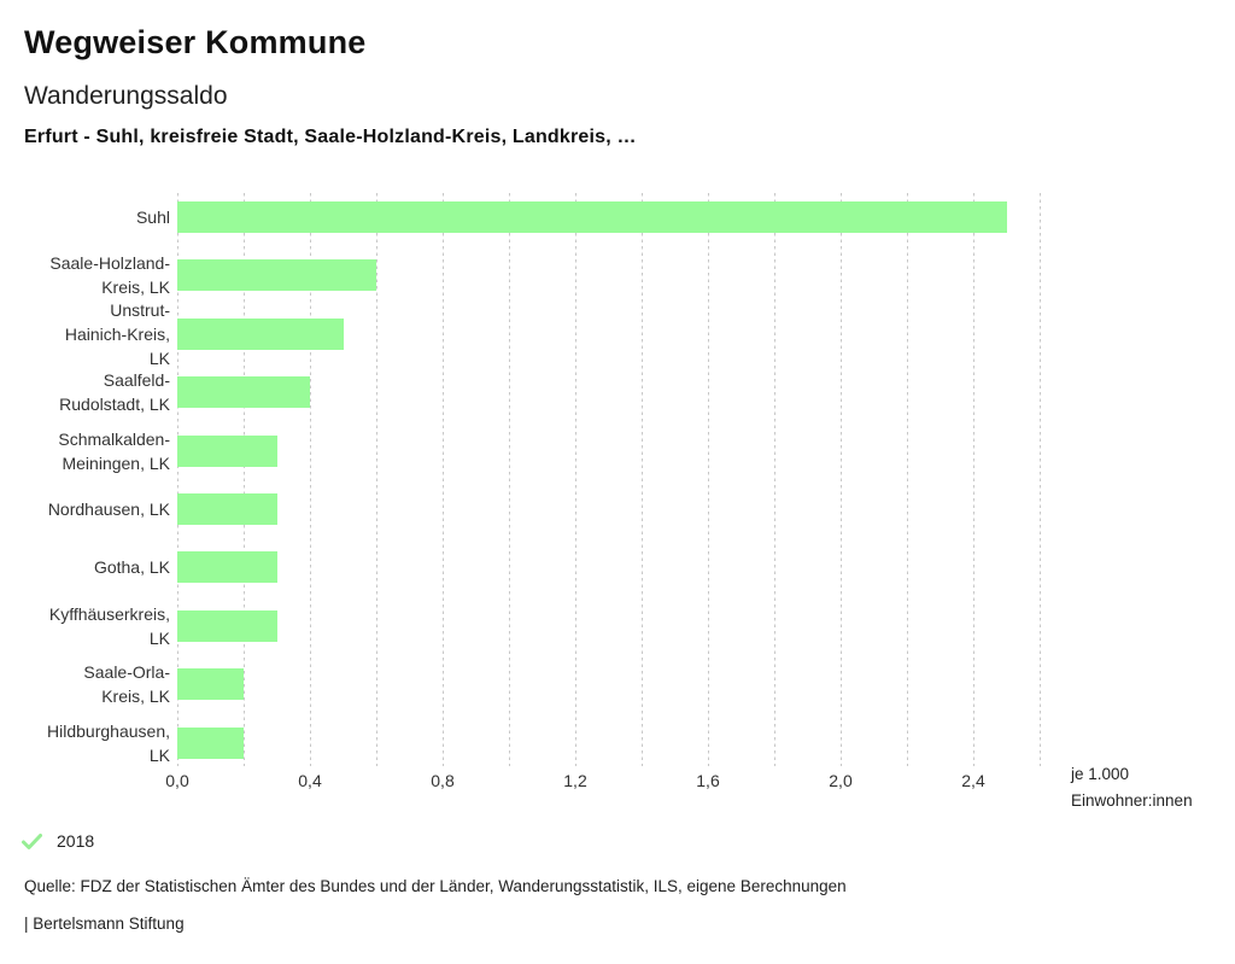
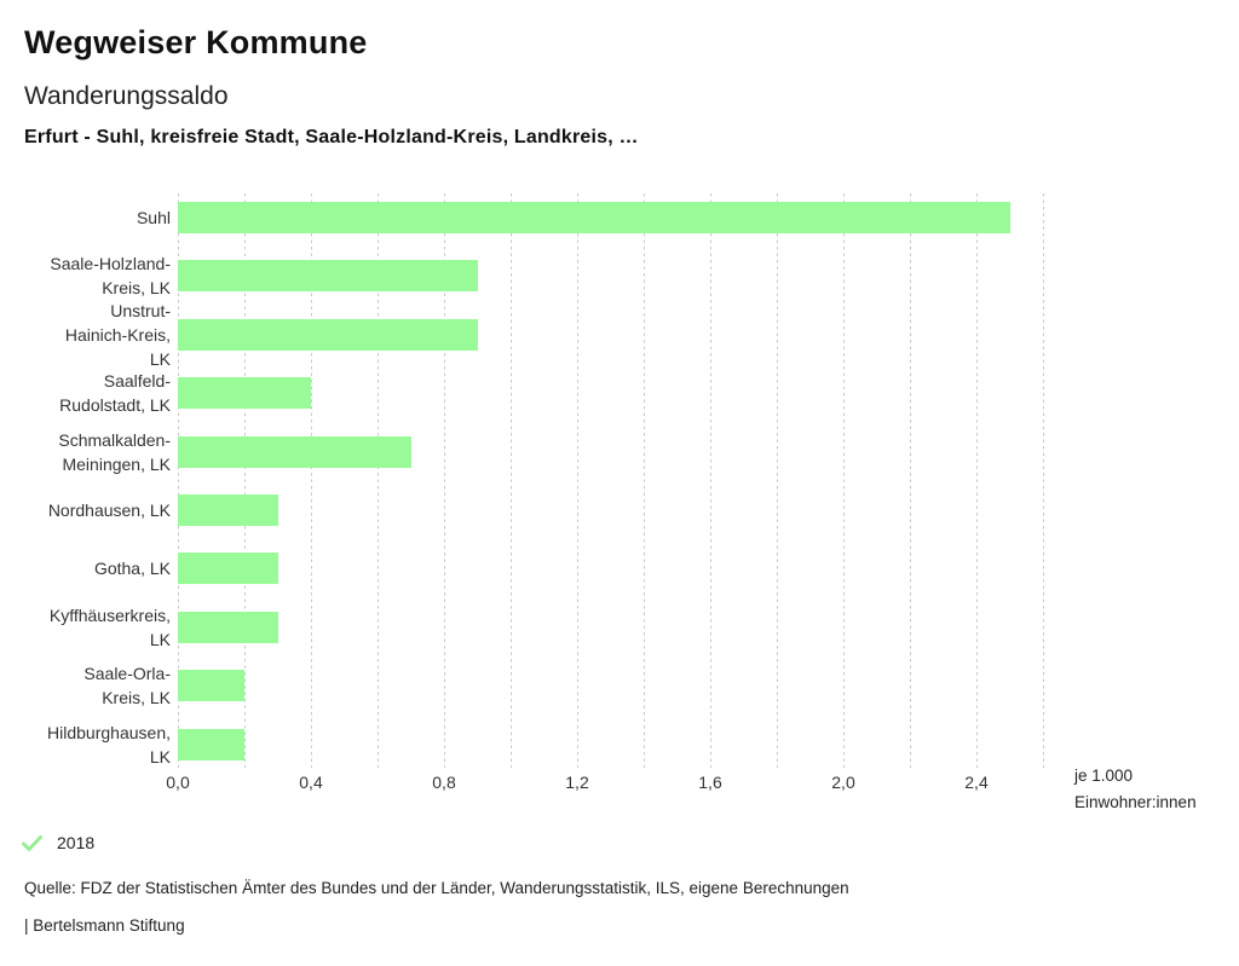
Saale-Holzland-Kreis, LK: 0,6 -> 0,9
Unstrut-Hainich-Kreis, LK: 0,5 -> 0,9
Schmalkalden-Meiningen, LK: 0,3 -> 0,7
